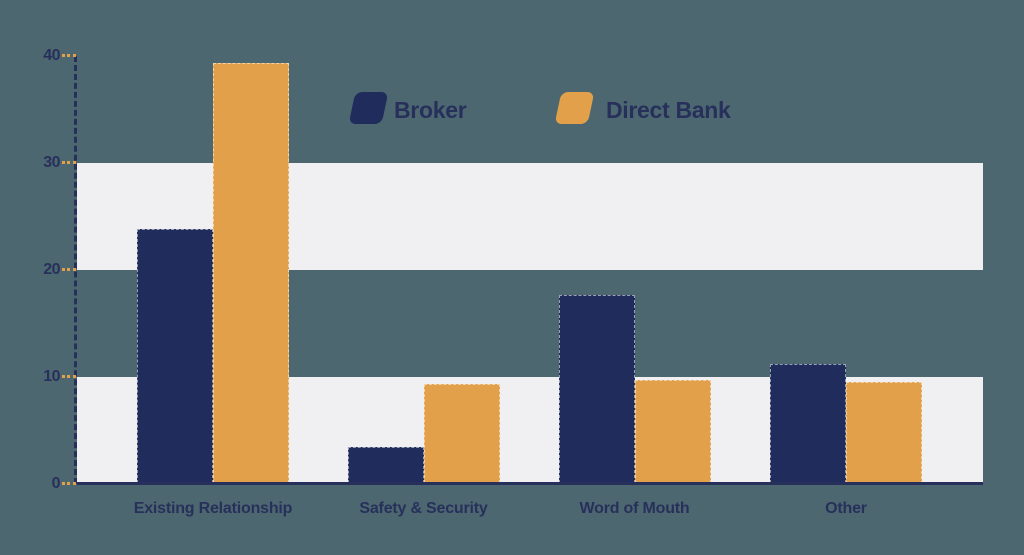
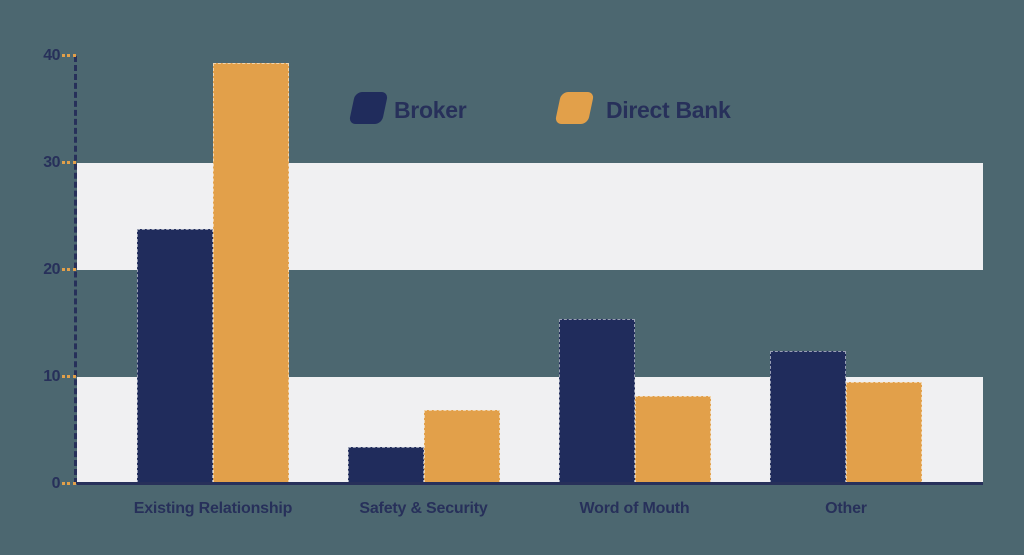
Direct Bank/Safety & Security: 9.3 -> 6.9
Broker/Word of Mouth: 17.6 -> 15.4
Direct Bank/Word of Mouth: 9.7 -> 8.2
Broker/Other: 11.2 -> 12.4
